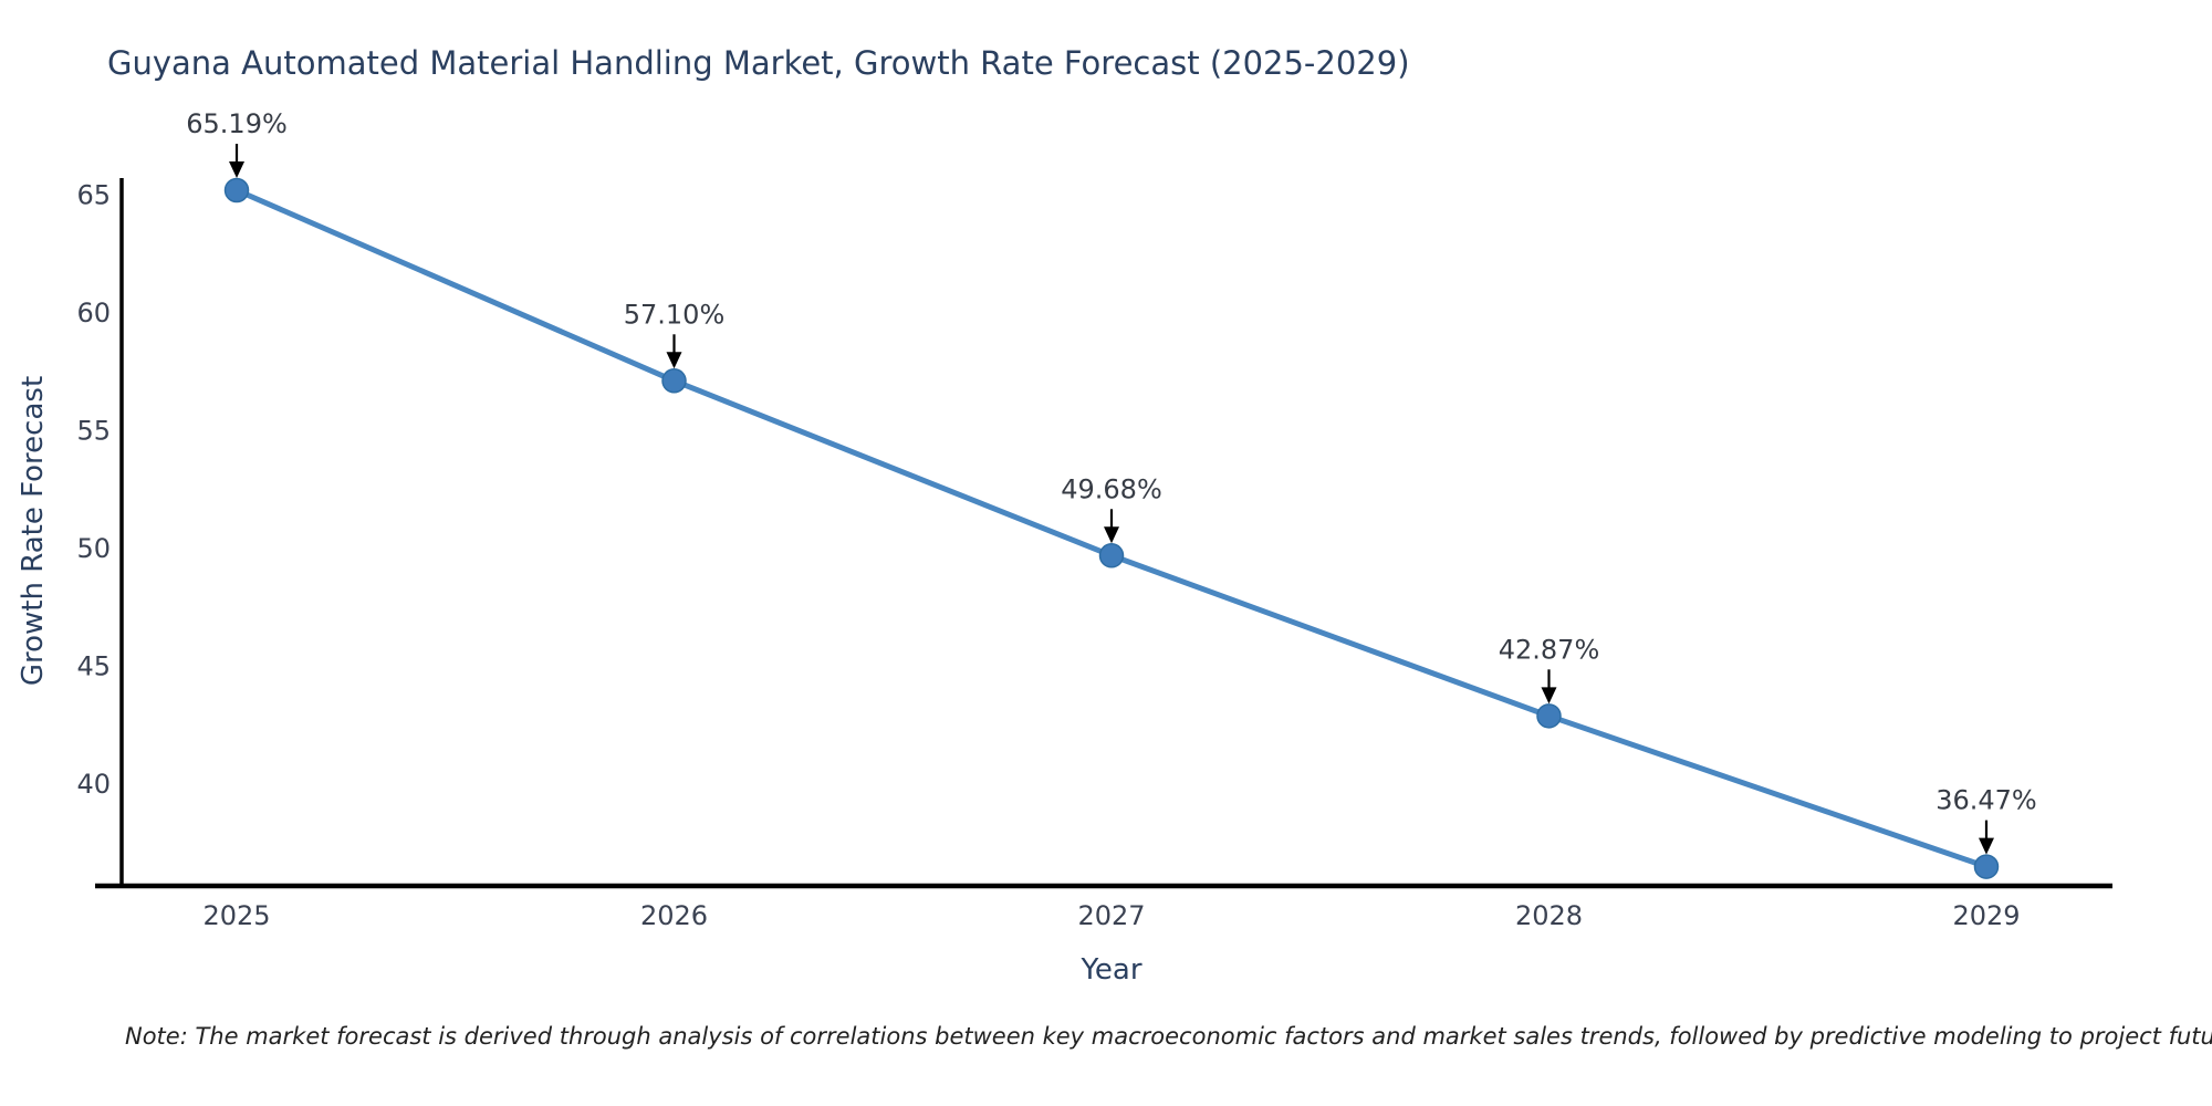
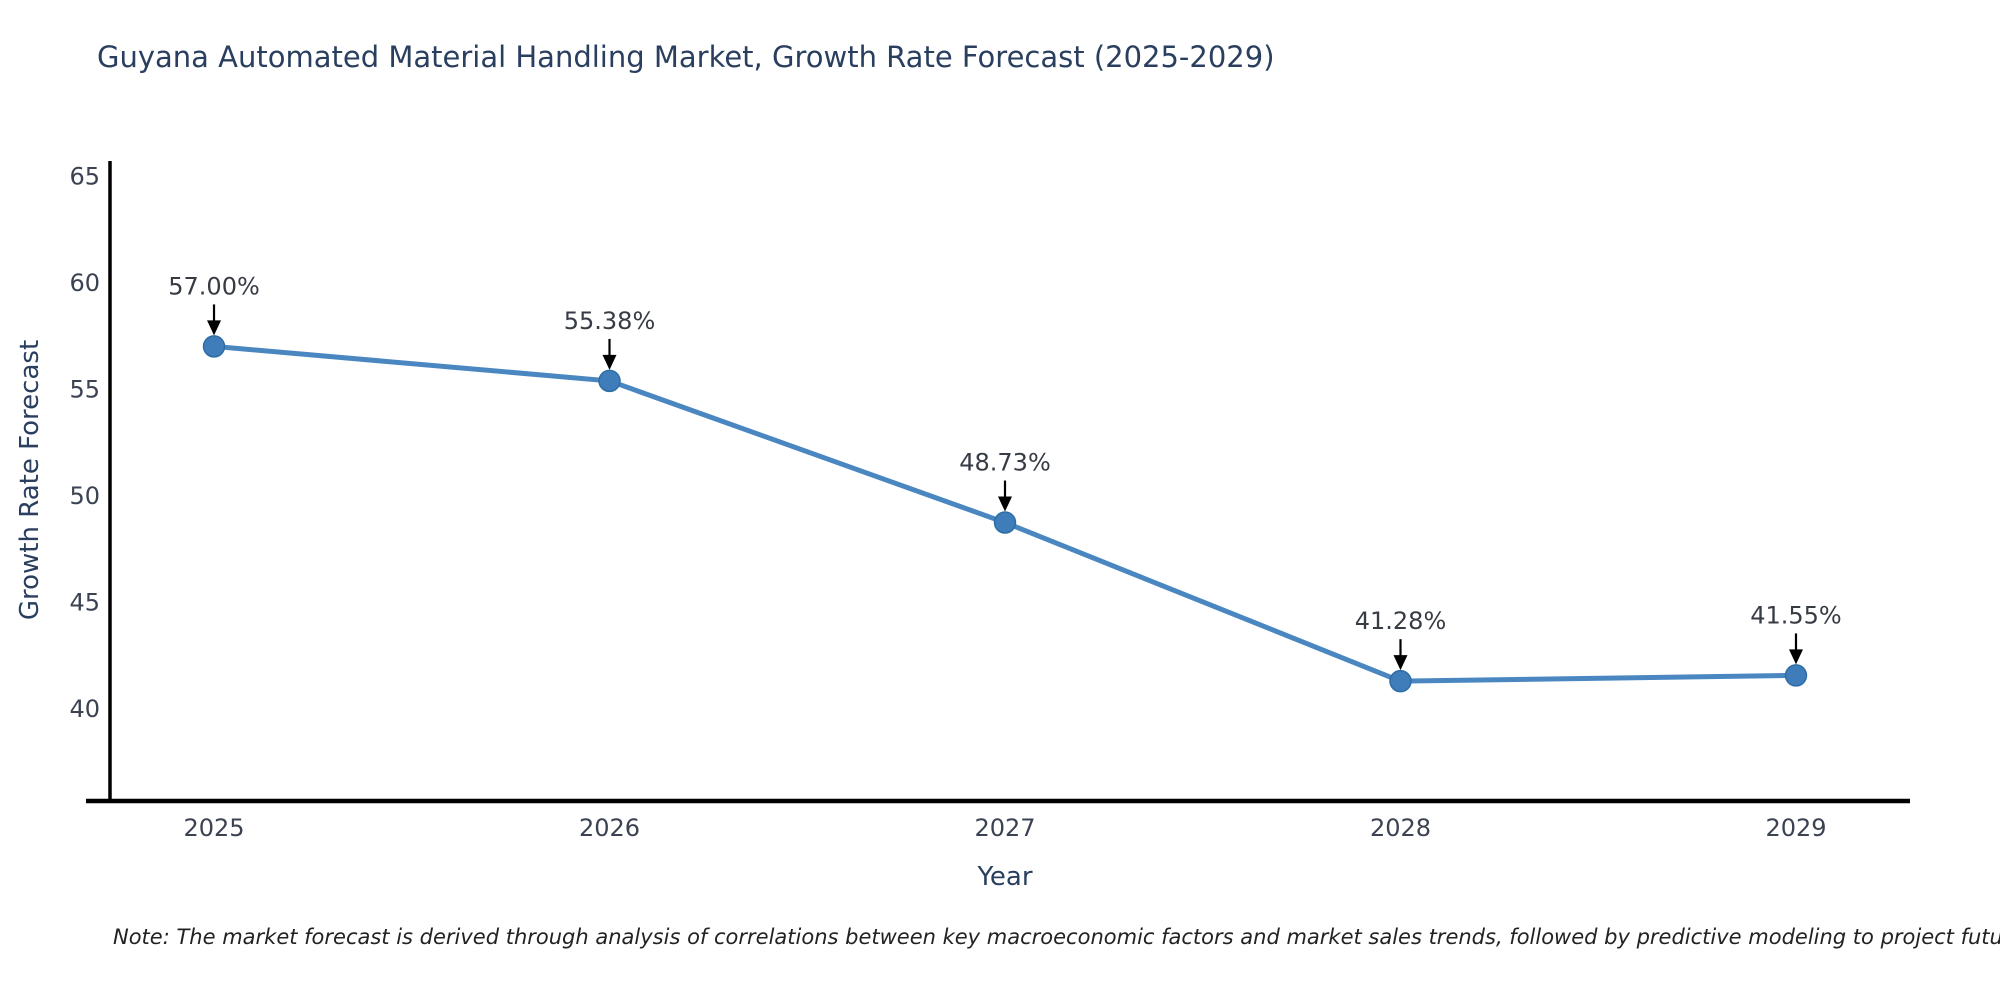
2025: 65.19% -> 57.00%
2026: 57.10% -> 55.38%
2027: 49.68% -> 48.73%
2028: 42.87% -> 41.28%
2029: 36.47% -> 41.55%
